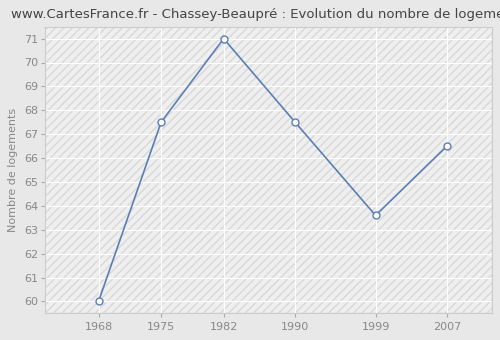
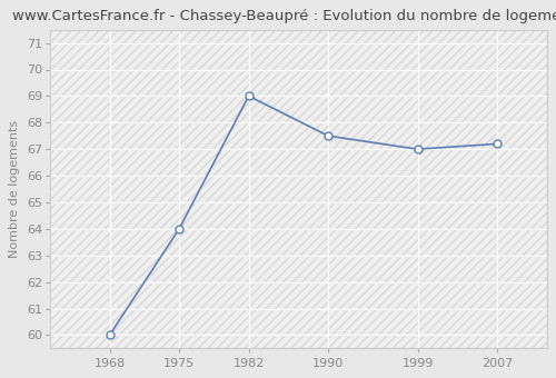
1975: 67.5 -> 64.0
1982: 71.0 -> 69.0
1999: 63.6 -> 67.0
2007: 66.5 -> 67.2
